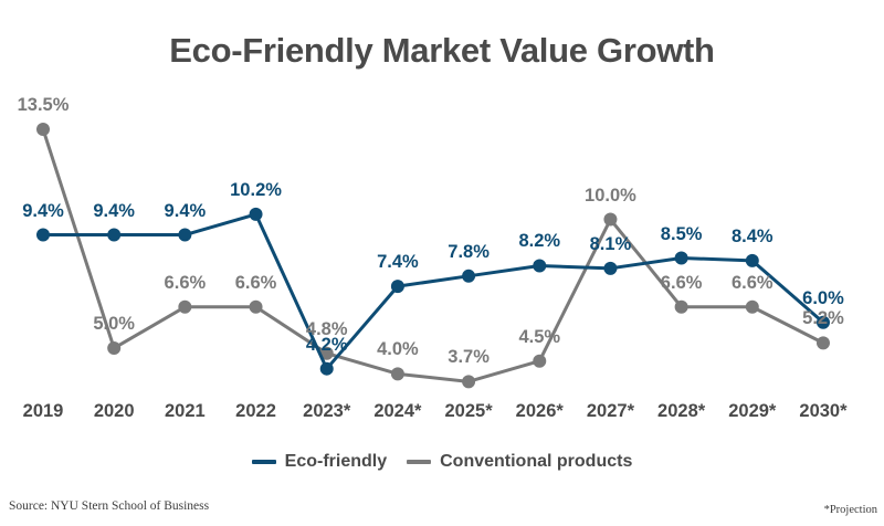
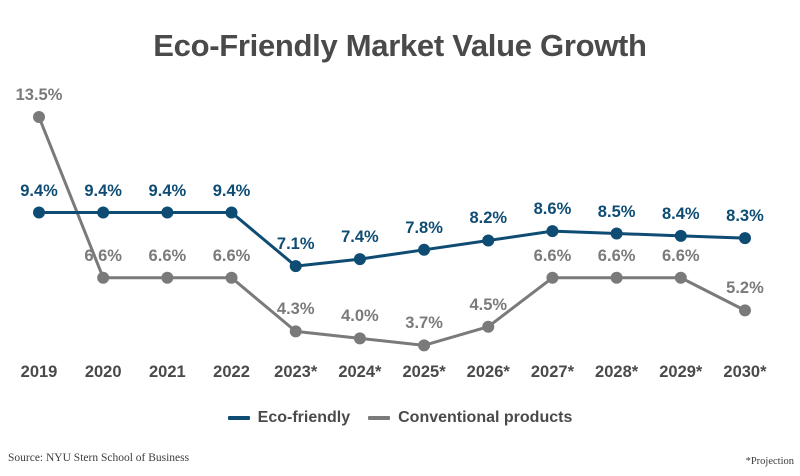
Conventional products/2020: 5.0% -> 6.6%
Eco-friendly/2022: 10.2% -> 9.4%
Eco-friendly/2023*: 4.2% -> 7.1%
Conventional products/2023*: 4.8% -> 4.3%
Eco-friendly/2027*: 8.1% -> 8.6%
Conventional products/2027*: 10.0% -> 6.6%
Eco-friendly/2030*: 6.0% -> 8.3%
